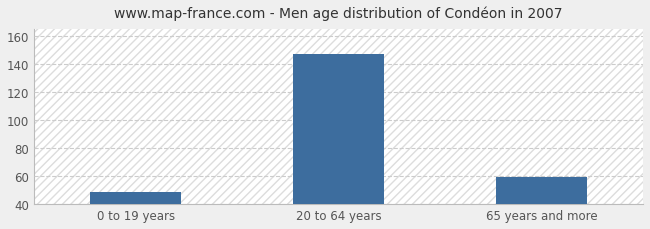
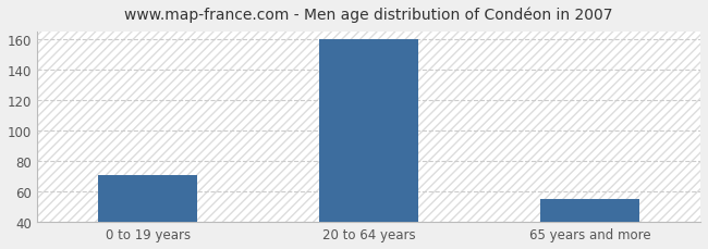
0 to 19 years: 49 -> 71
20 to 64 years: 147 -> 160
65 years and more: 59 -> 55
